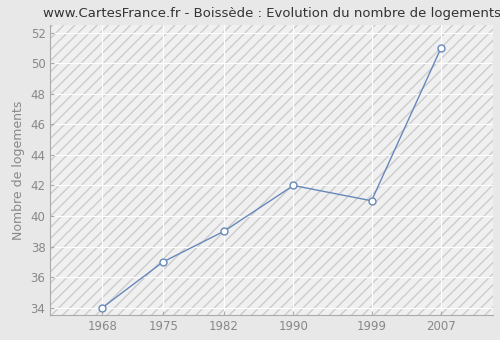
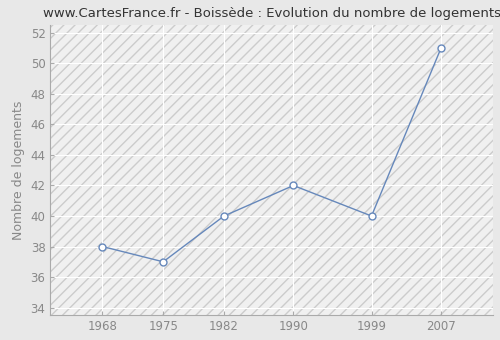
1968: 34 -> 38
1982: 39 -> 40
1999: 41 -> 40
